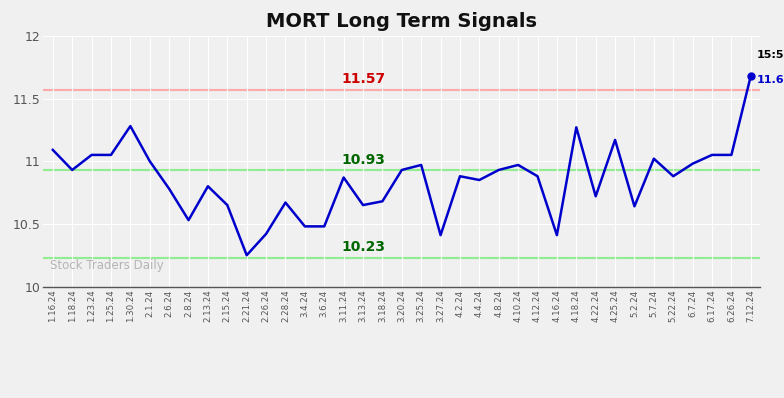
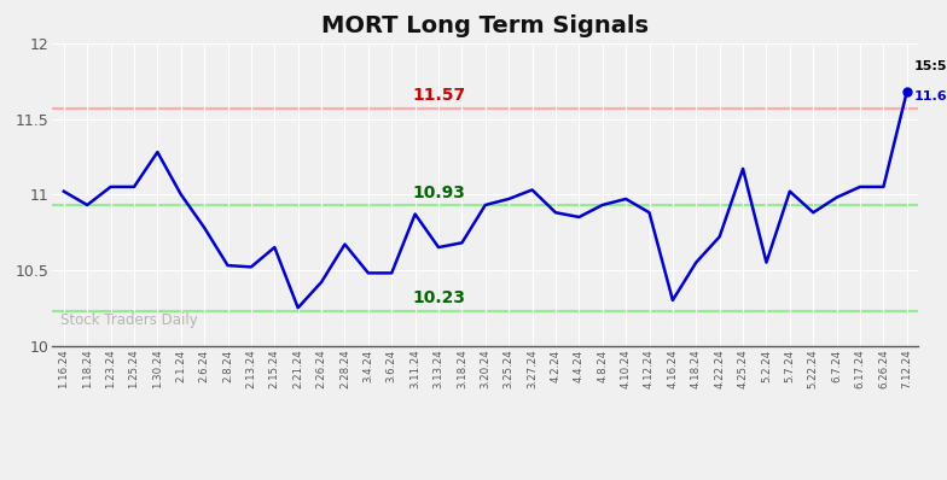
1.16.24: 11.09 -> 11.02
2.13.24: 10.80 -> 10.52
3.27.24: 10.41 -> 11.03
4.16.24: 10.41 -> 10.30
4.18.24: 11.27 -> 10.55
5.2.24: 10.64 -> 10.55
